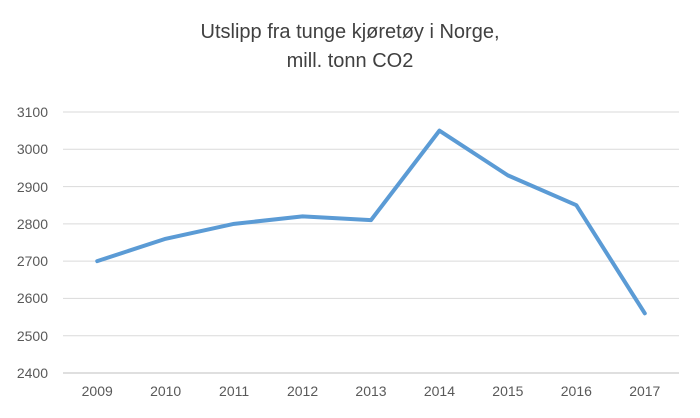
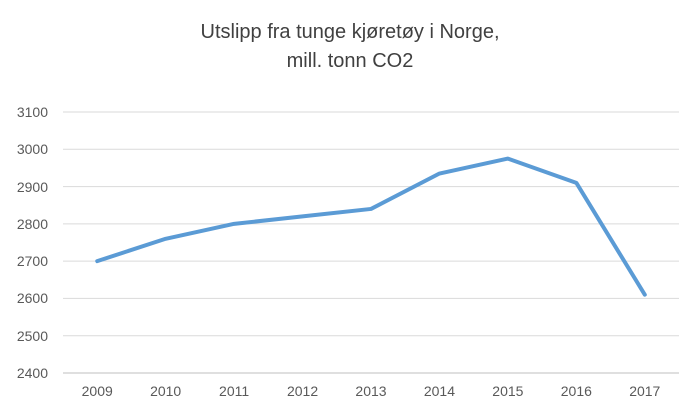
2013: 2810 -> 2840
2014: 3050 -> 2940
2015: 2930 -> 2980
2016: 2850 -> 2910
2017: 2560 -> 2610
